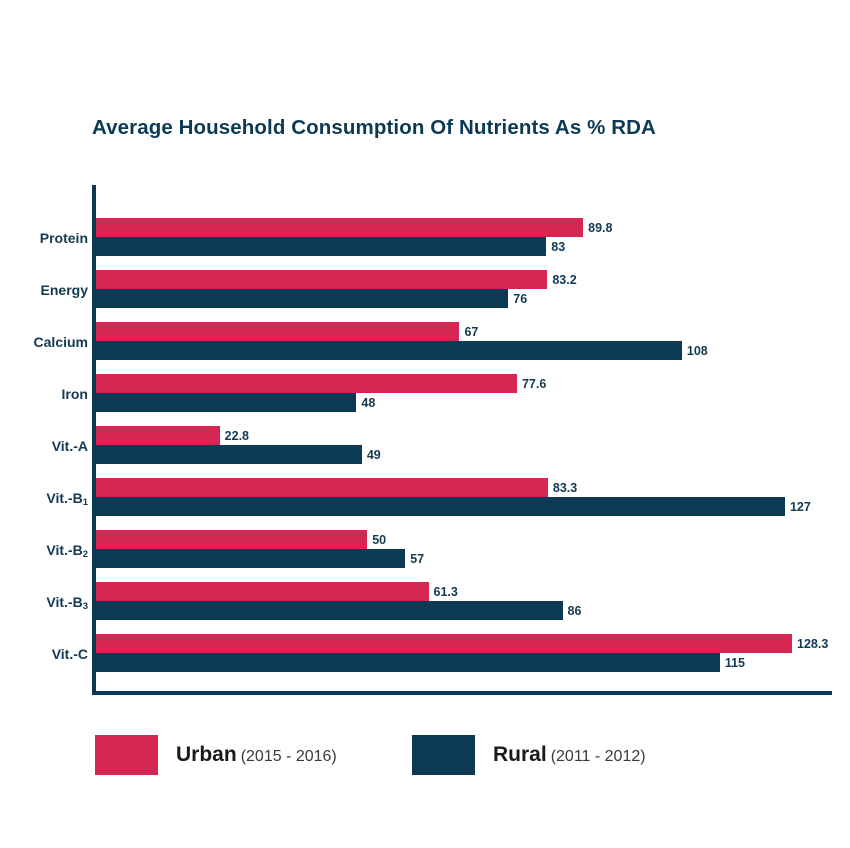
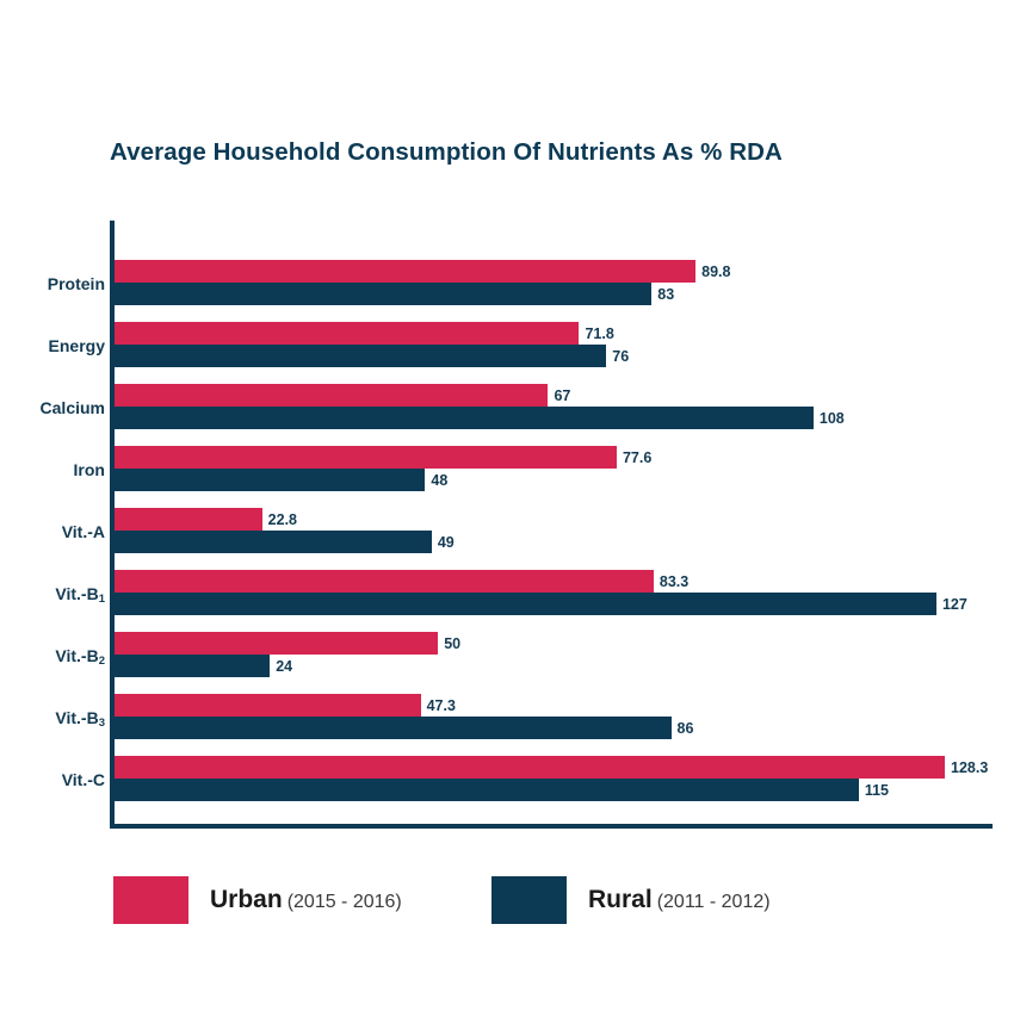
Urban/Energy: 83.2 -> 71.8
Rural/Vit.-B2: 57 -> 24
Urban/Vit.-B3: 61.3 -> 47.3
